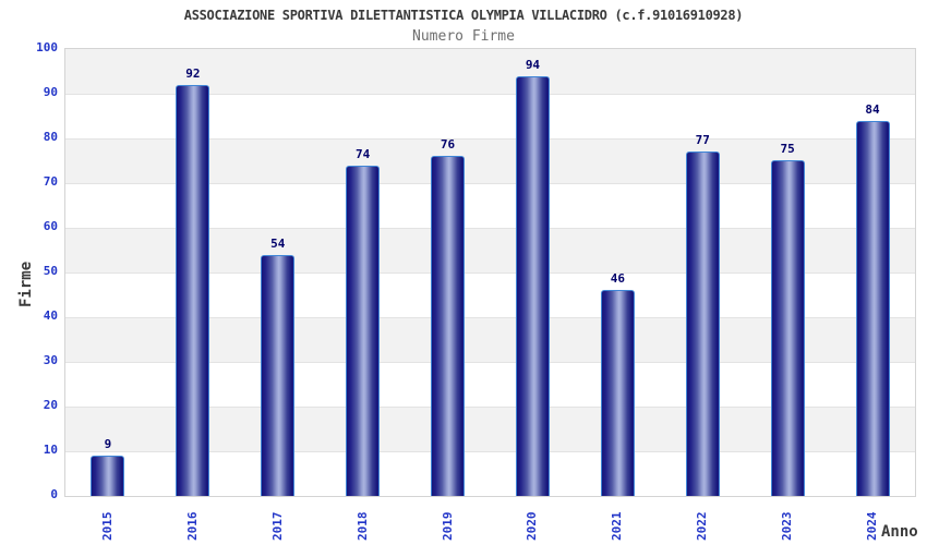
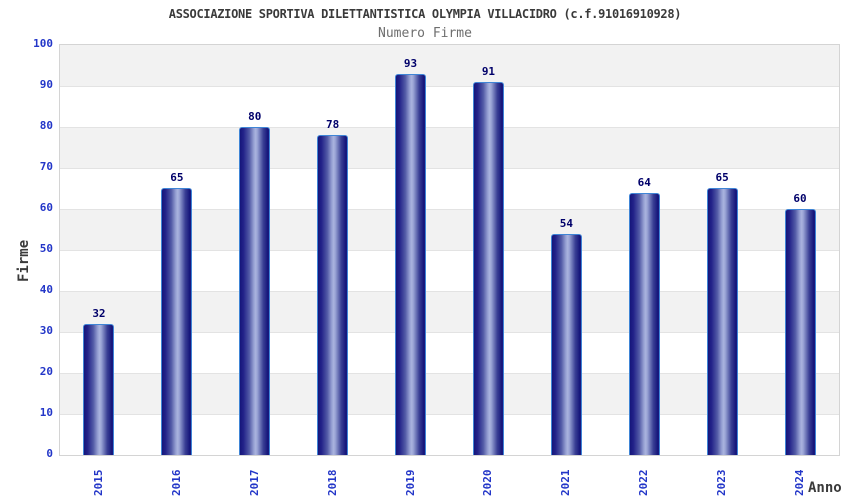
2015: 9 -> 32
2016: 92 -> 65
2017: 54 -> 80
2018: 74 -> 78
2019: 76 -> 93
2020: 94 -> 91
2021: 46 -> 54
2022: 77 -> 64
2023: 75 -> 65
2024: 84 -> 60
